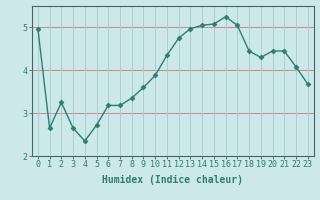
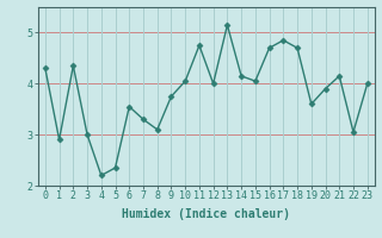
0: 4.97 -> 4.30
1: 2.65 -> 2.90
2: 3.25 -> 4.35
3: 2.65 -> 3.00
4: 2.35 -> 2.20
5: 2.72 -> 2.35
6: 3.18 -> 3.55
7: 3.18 -> 3.30
8: 3.35 -> 3.10
9: 3.60 -> 3.75
10: 3.88 -> 4.05
11: 4.35 -> 4.75
12: 4.75 -> 4.00
13: 4.97 -> 5.15
14: 5.05 -> 4.15
15: 5.08 -> 4.05
16: 5.25 -> 4.70
17: 5.05 -> 4.85
18: 4.45 -> 4.70
19: 4.30 -> 3.60
20: 4.45 -> 3.90
21: 4.45 -> 4.15
22: 4.08 -> 3.05
23: 3.68 -> 4.00
